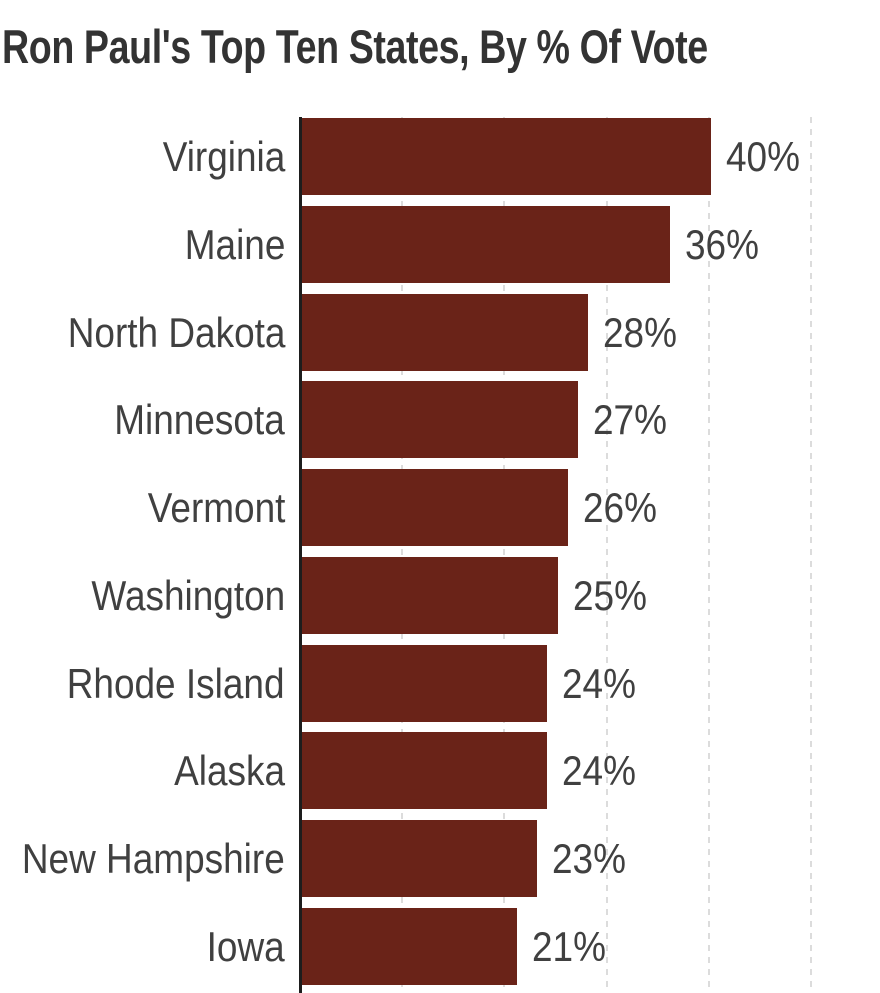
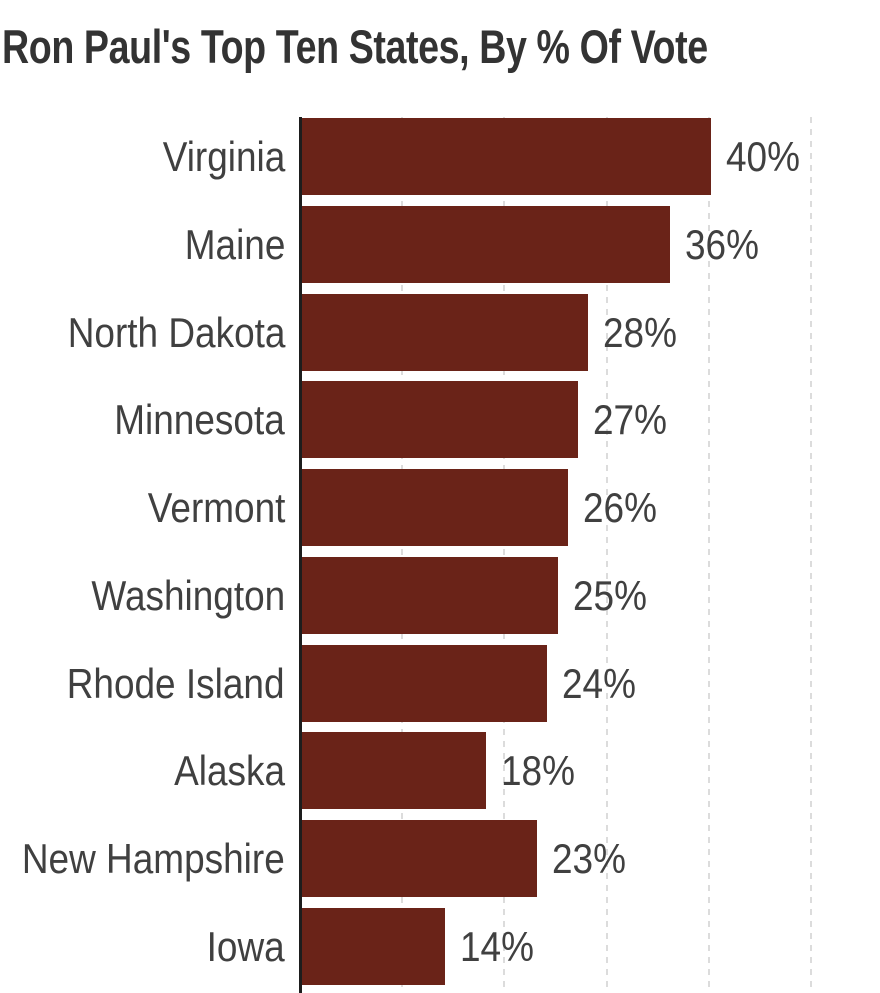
Alaska: 24% -> 18%
Iowa: 21% -> 14%
